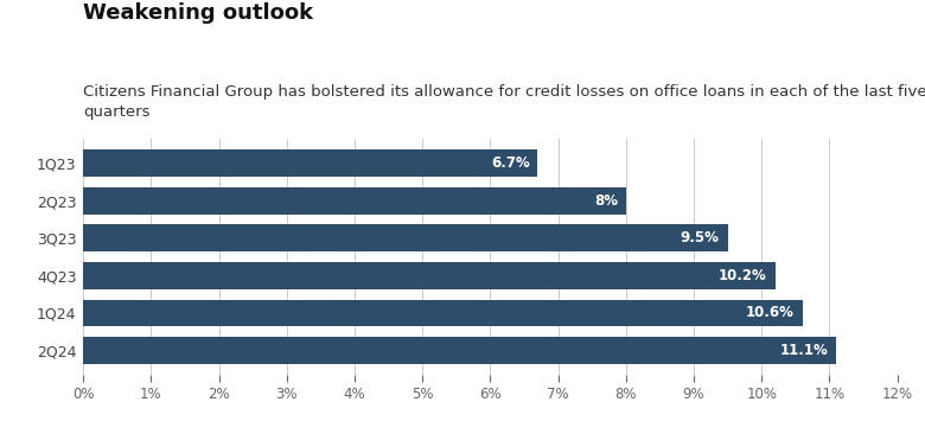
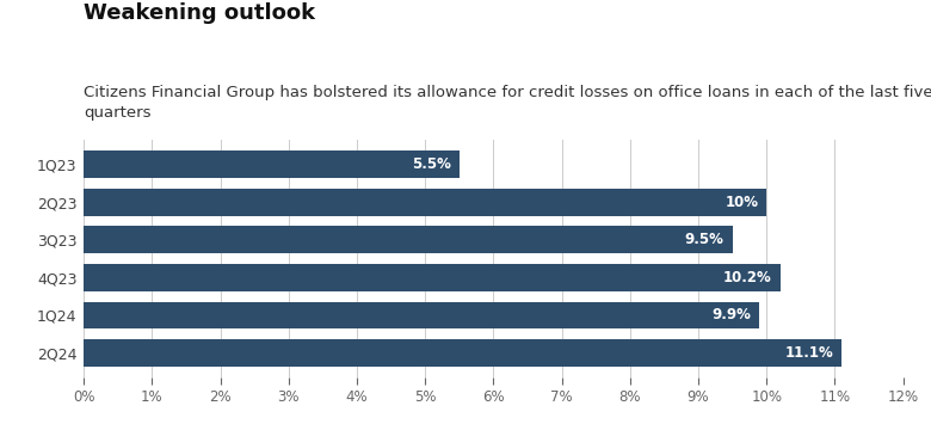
1Q23: 6.7% -> 5.5%
2Q23: 8% -> 10%
1Q24: 10.6% -> 9.9%
